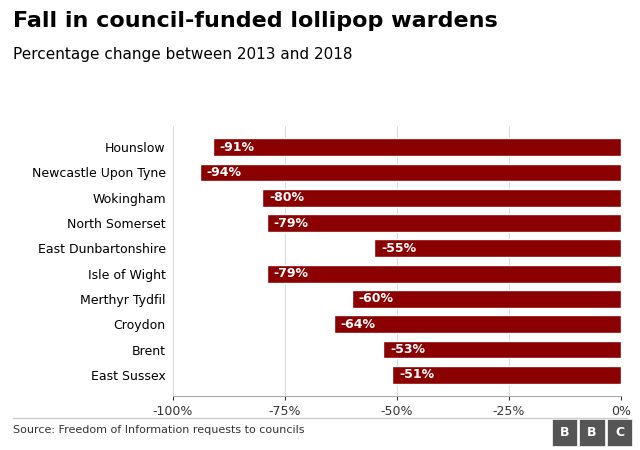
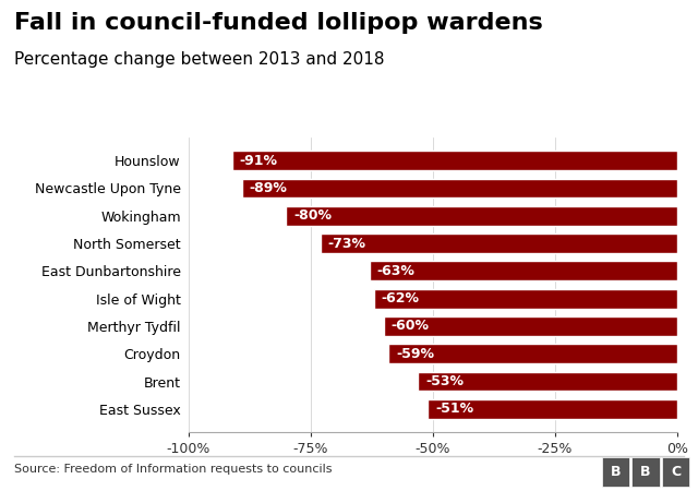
Newcastle Upon Tyne: -94% -> -89%
North Somerset: -79% -> -73%
East Dunbartonshire: -55% -> -63%
Isle of Wight: -79% -> -62%
Croydon: -64% -> -59%
